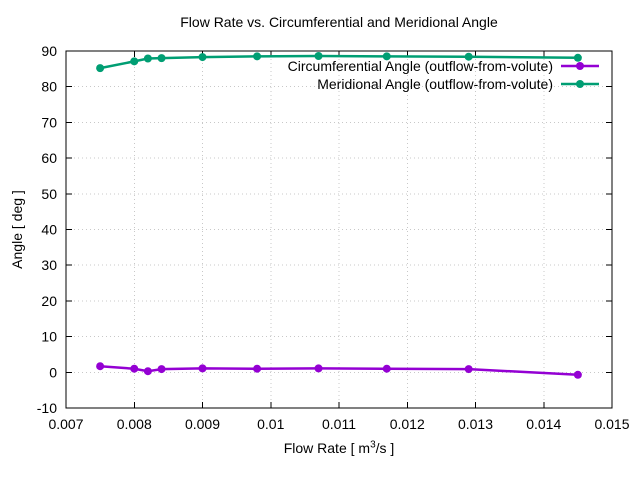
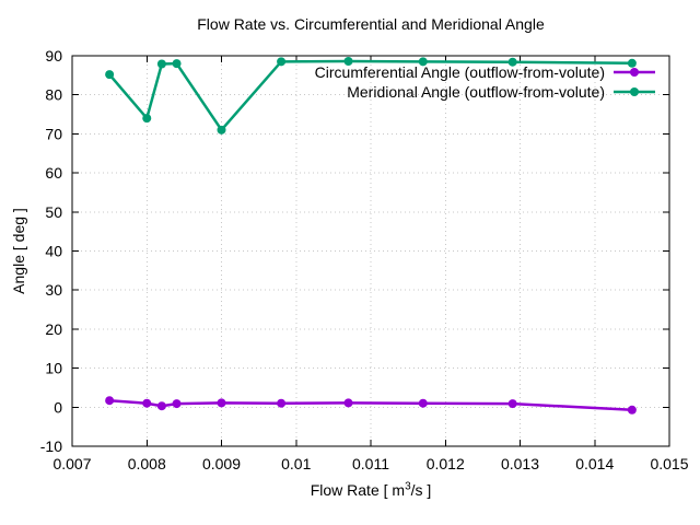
Meridional Angle (outflow-from-volute)/0.008: 87 -> 74
Meridional Angle (outflow-from-volute)/0.009: 88 -> 71
